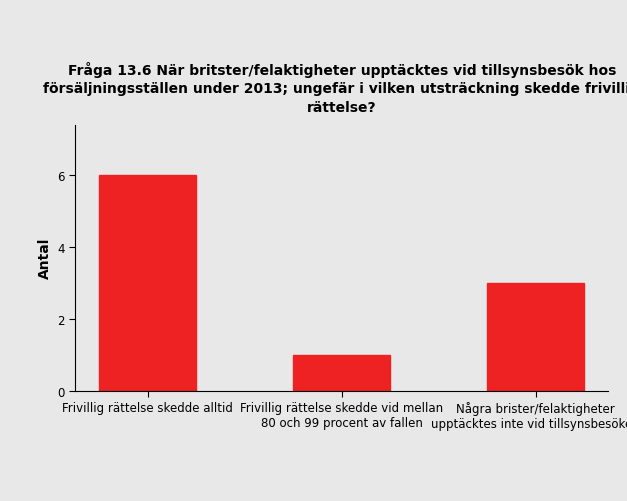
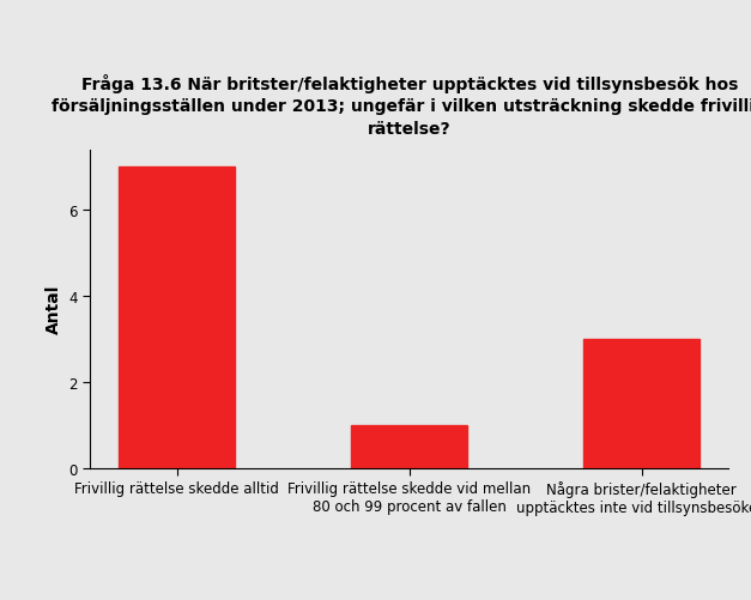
Frivillig rättelse skedde alltid: 6 -> 7
